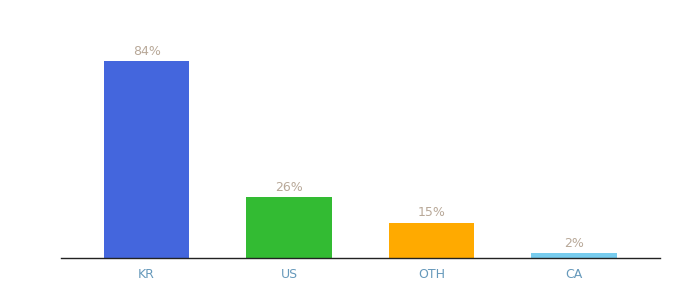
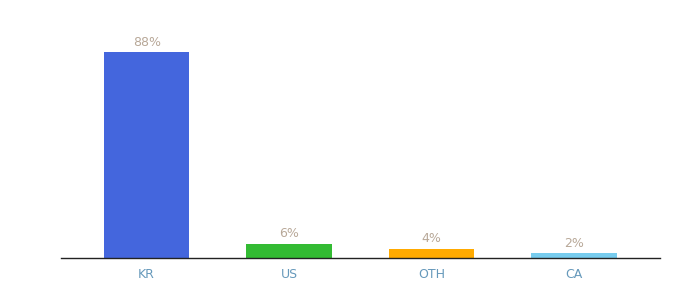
KR: 84% -> 88%
US: 26% -> 6%
OTH: 15% -> 4%
